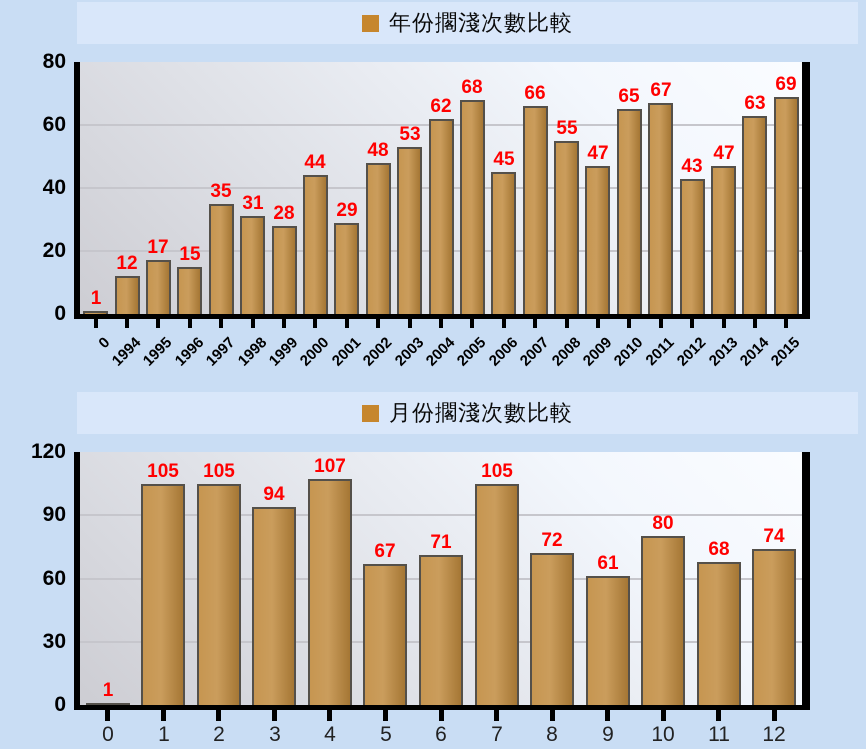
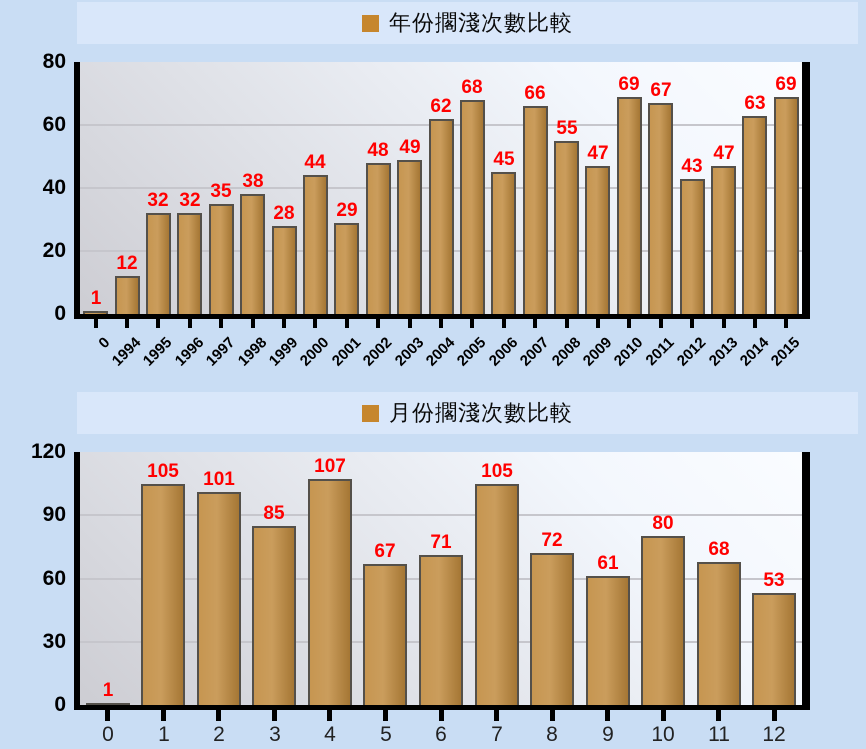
年份擱淺次數比較/1995: 17 -> 32
年份擱淺次數比較/1996: 15 -> 32
年份擱淺次數比較/1998: 31 -> 38
年份擱淺次數比較/2003: 53 -> 49
年份擱淺次數比較/2010: 65 -> 69
月份擱淺次數比較/2: 105 -> 101
月份擱淺次數比較/3: 94 -> 85
月份擱淺次數比較/12: 74 -> 53
